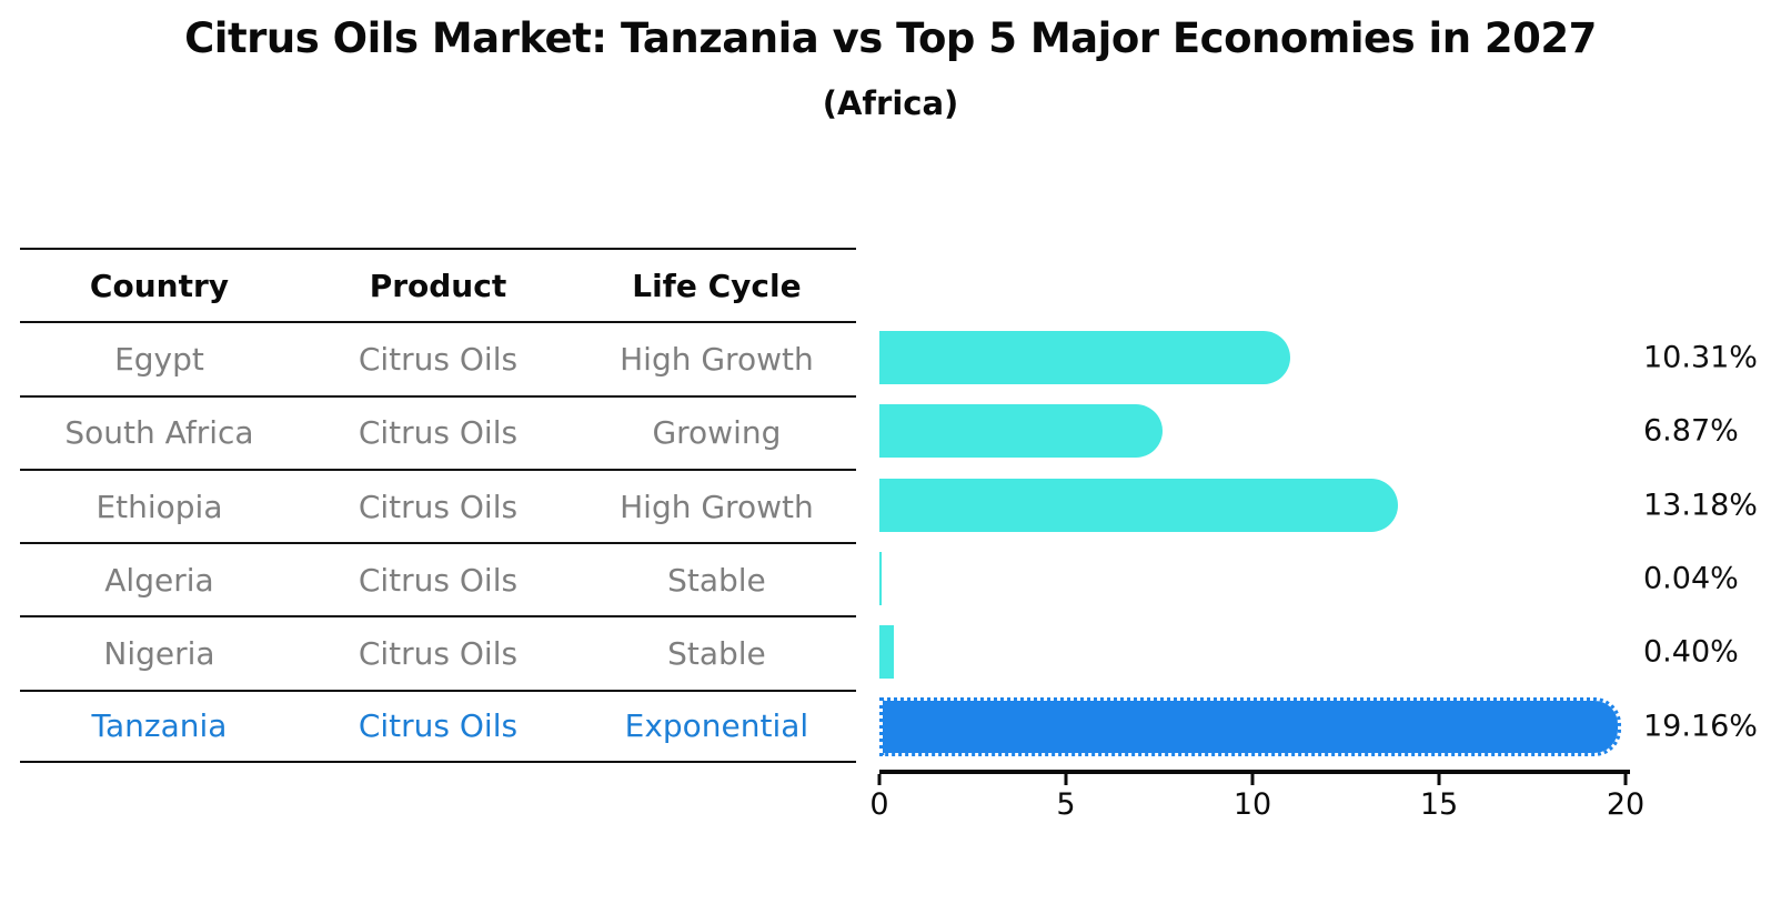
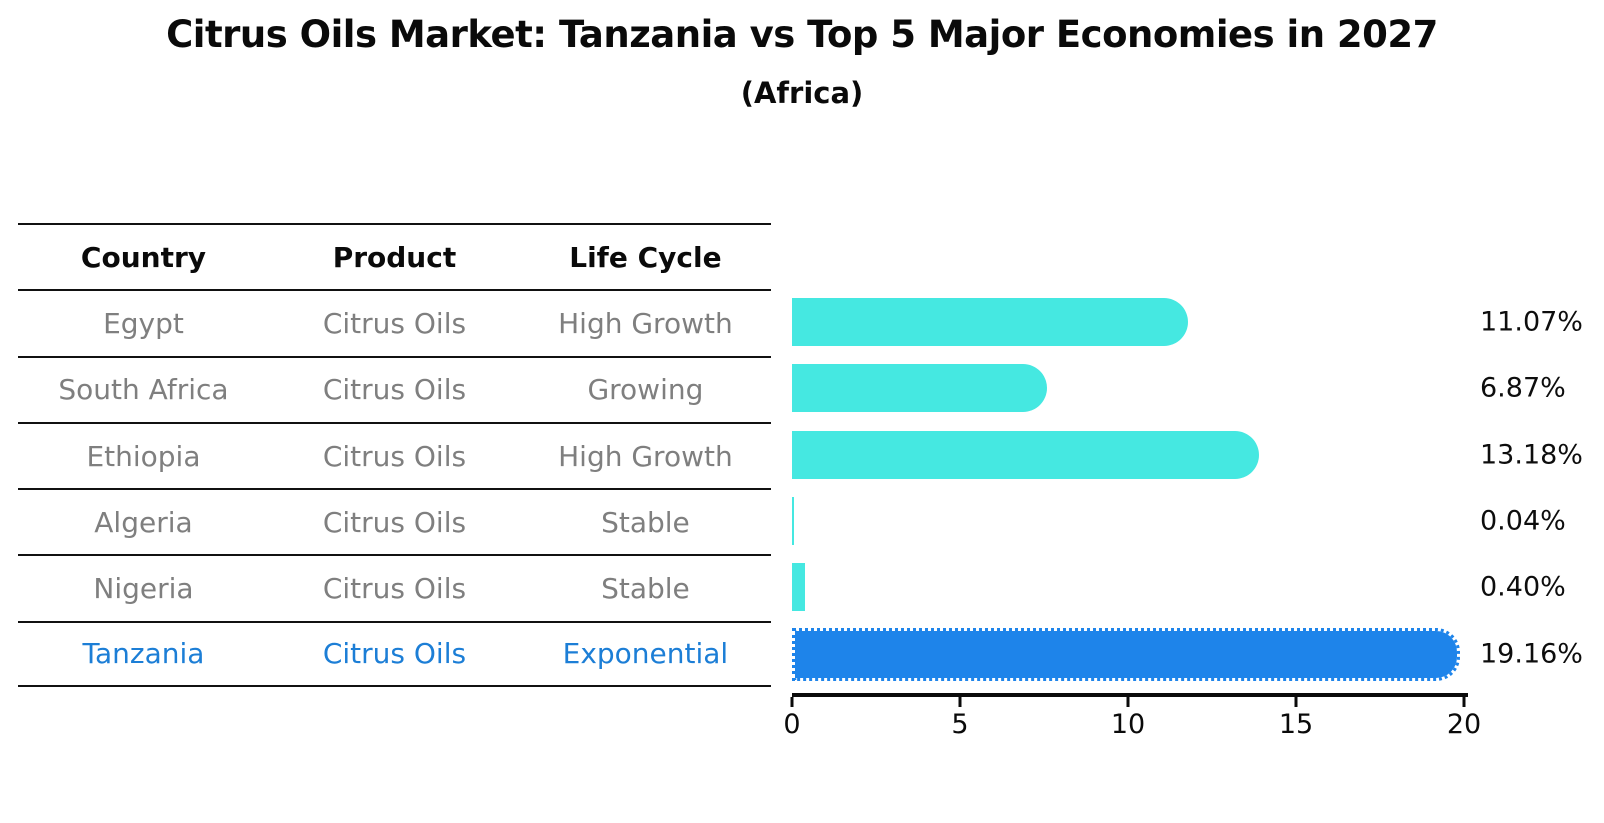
Egypt: 10.31% -> 11.07%
